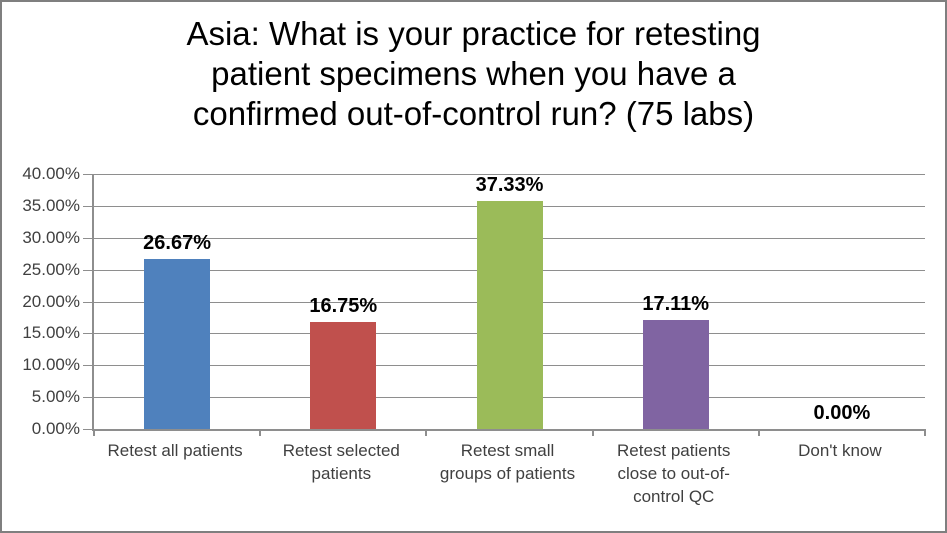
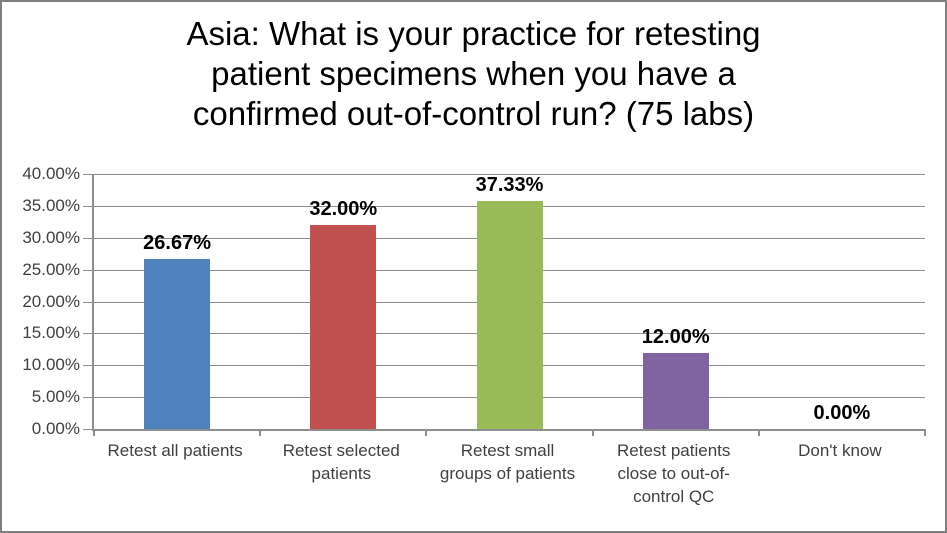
Retest selected patients: 16.75% -> 32.00%
Retest patients close to out-of-control QC: 17.11% -> 12.00%
